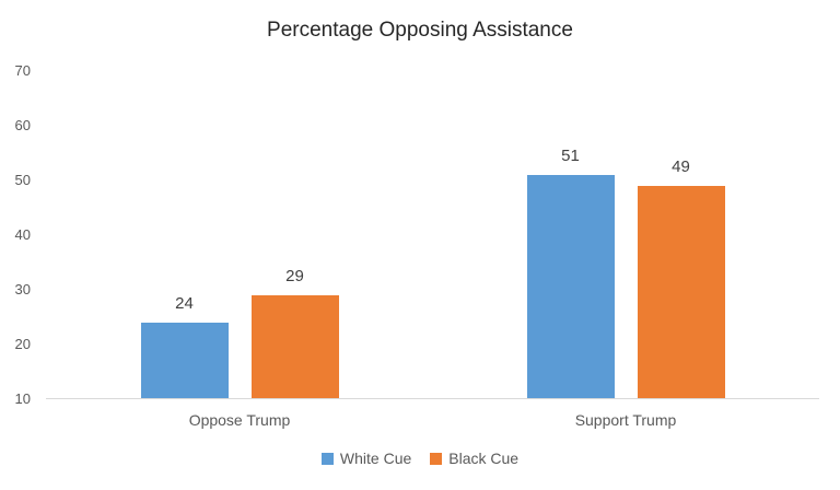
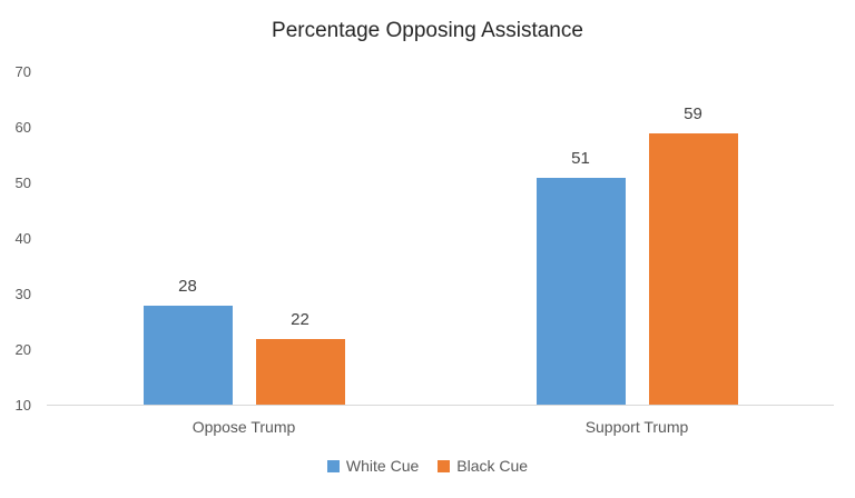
White Cue/Oppose Trump: 24 -> 28
Black Cue/Oppose Trump: 29 -> 22
Black Cue/Support Trump: 49 -> 59
